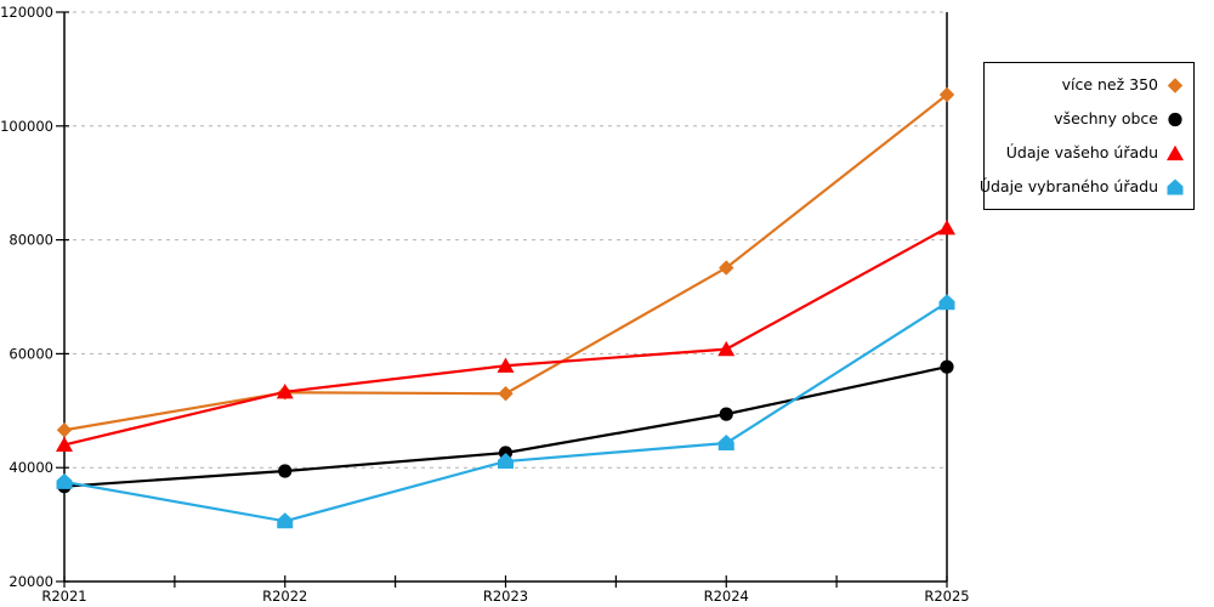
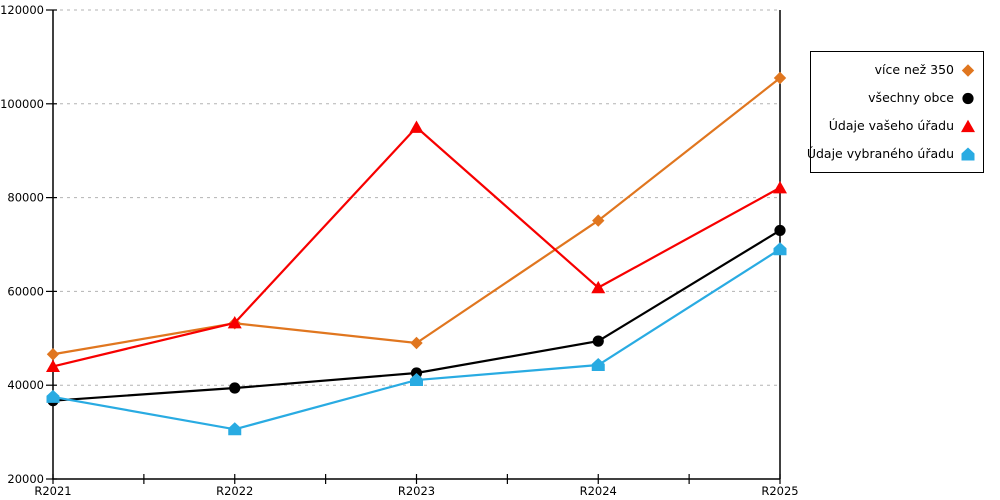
více než 350/R2023: 53000 -> 49000
Údaje vašeho úřadu/R2023: 58000 -> 95000
všechny obce/R2025: 58000 -> 73000
